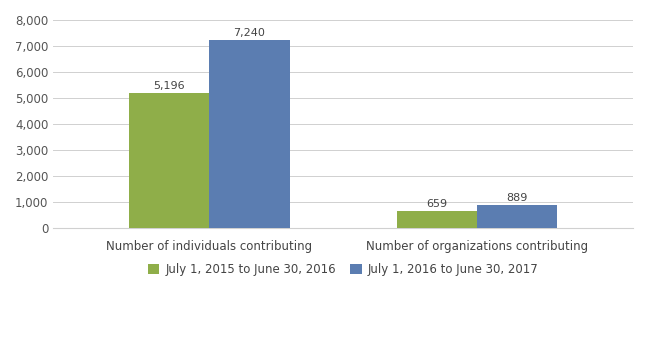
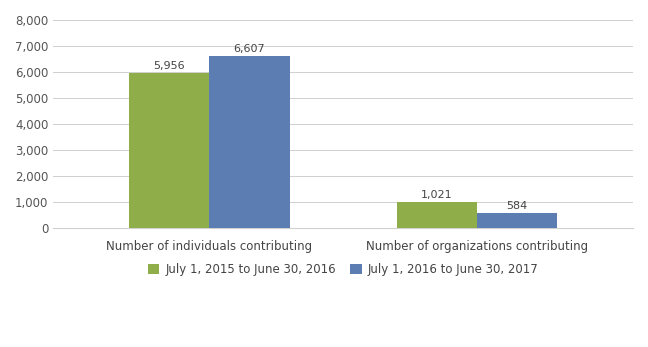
July 1, 2015 to June 30, 2016/Number of individuals contributing: 5,196 -> 5,956
July 1, 2016 to June 30, 2017/Number of individuals contributing: 7,240 -> 6,607
July 1, 2015 to June 30, 2016/Number of organizations contributing: 659 -> 1,021
July 1, 2016 to June 30, 2017/Number of organizations contributing: 889 -> 584
